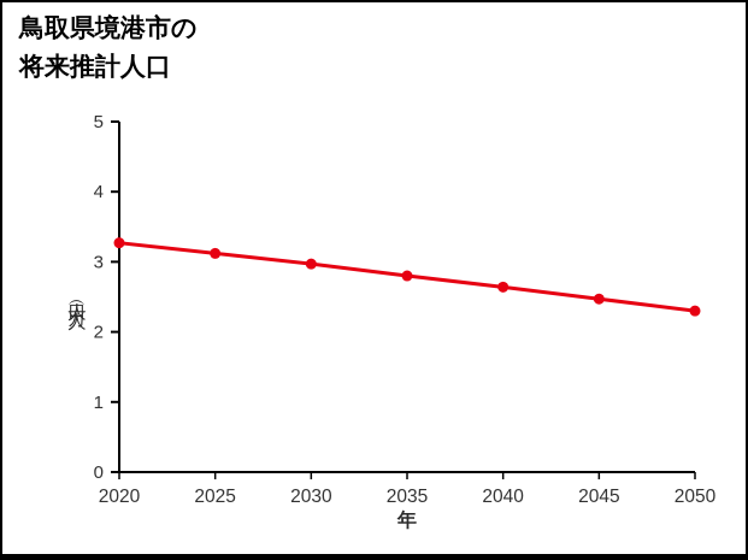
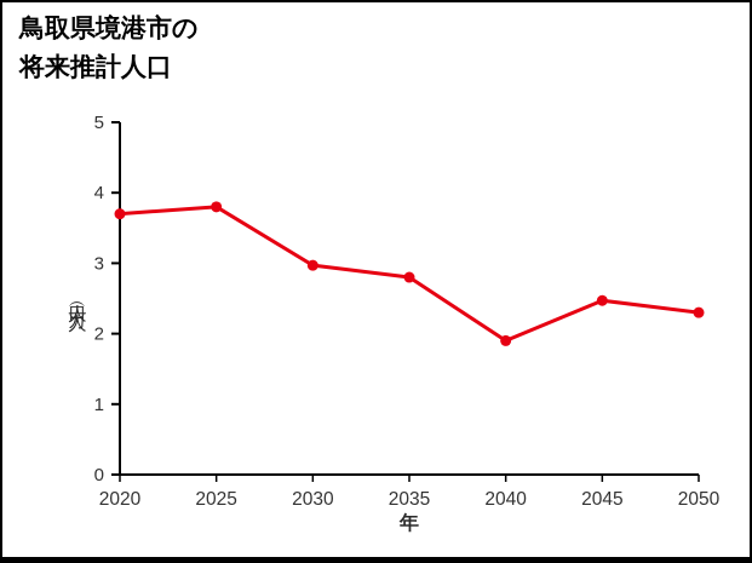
2020: 3.3 -> 3.7
2025: 3.1 -> 3.8
2040: 2.6 -> 1.9
